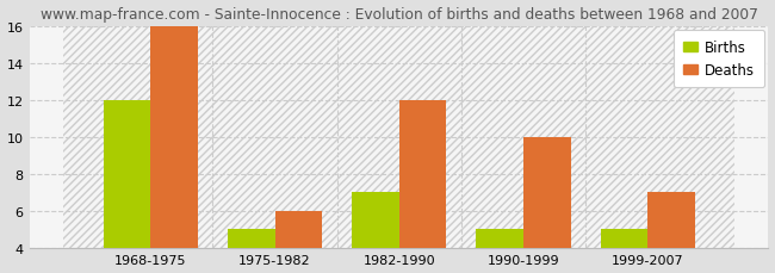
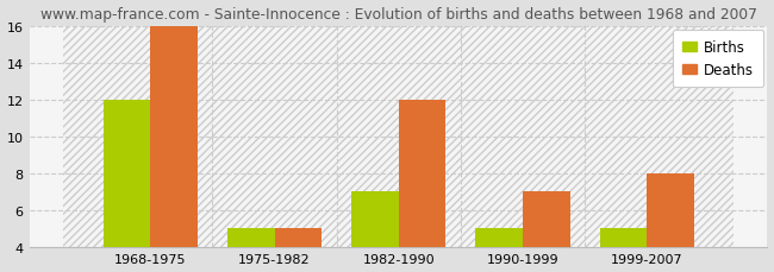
Deaths/1975-1982: 6 -> 5
Deaths/1990-1999: 10 -> 7
Deaths/1999-2007: 7 -> 8
